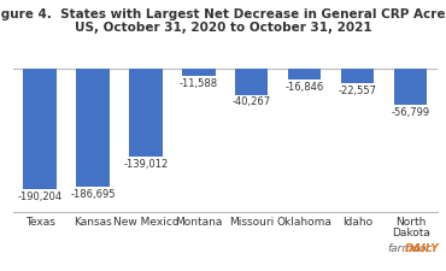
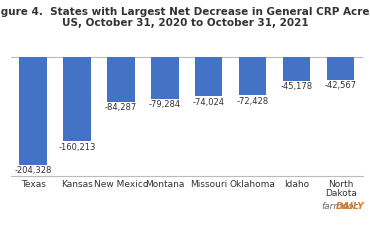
Texas: -190,204 -> -204,328
Kansas: -186,695 -> -160,213
New Mexico: -139,012 -> -84,287
Montana: -11,588 -> -79,284
Missouri: -40,267 -> -74,024
Oklahoma: -16,846 -> -72,428
Idaho: -22,557 -> -45,178
North Dakota: -56,799 -> -42,567
